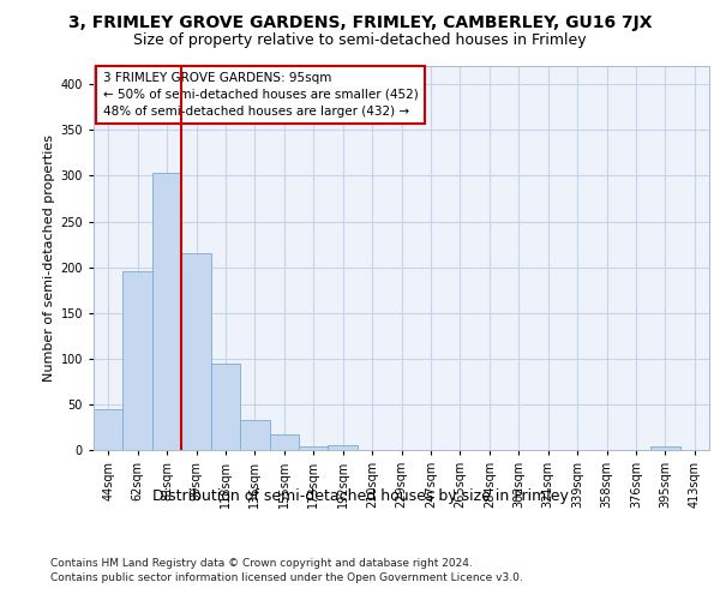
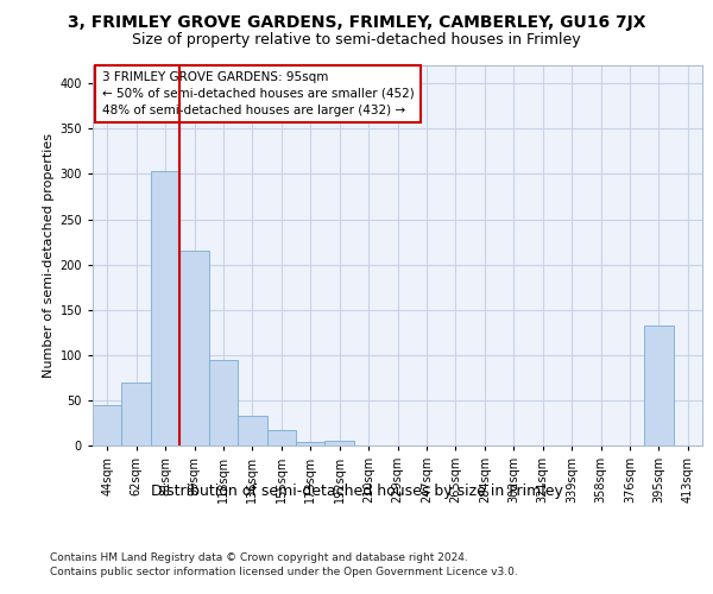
62sqm: 196 -> 70
395sqm: 4 -> 132
